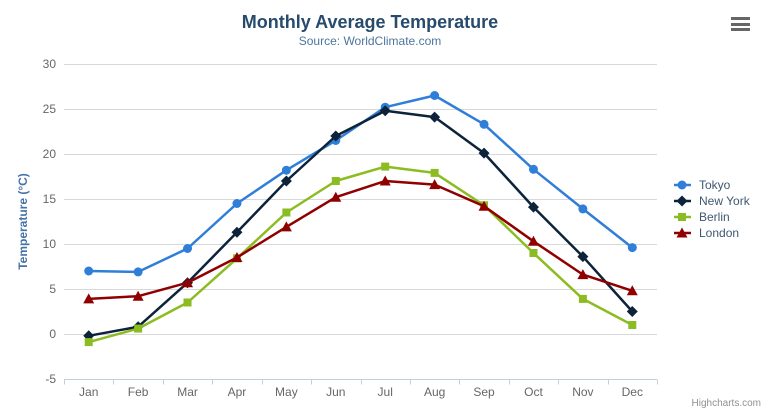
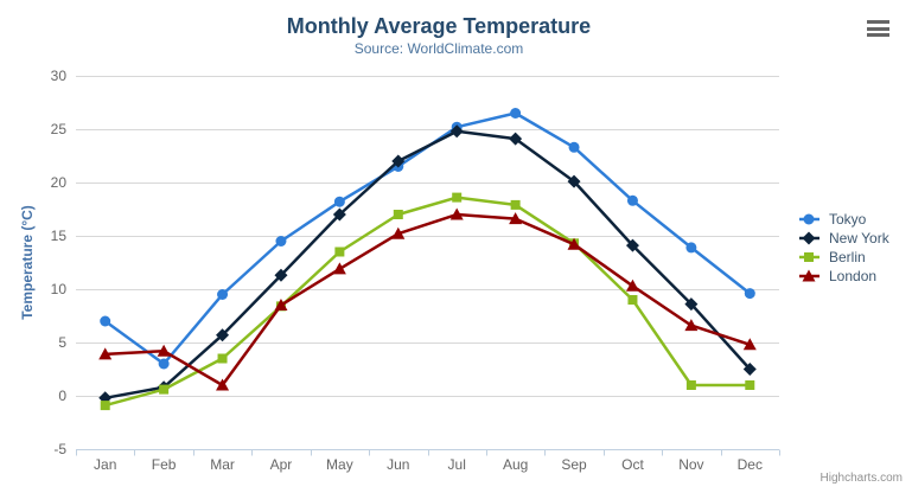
Tokyo/Feb: 7 -> 3
London/Mar: 6 -> 1
Berlin/Nov: 4 -> 1
